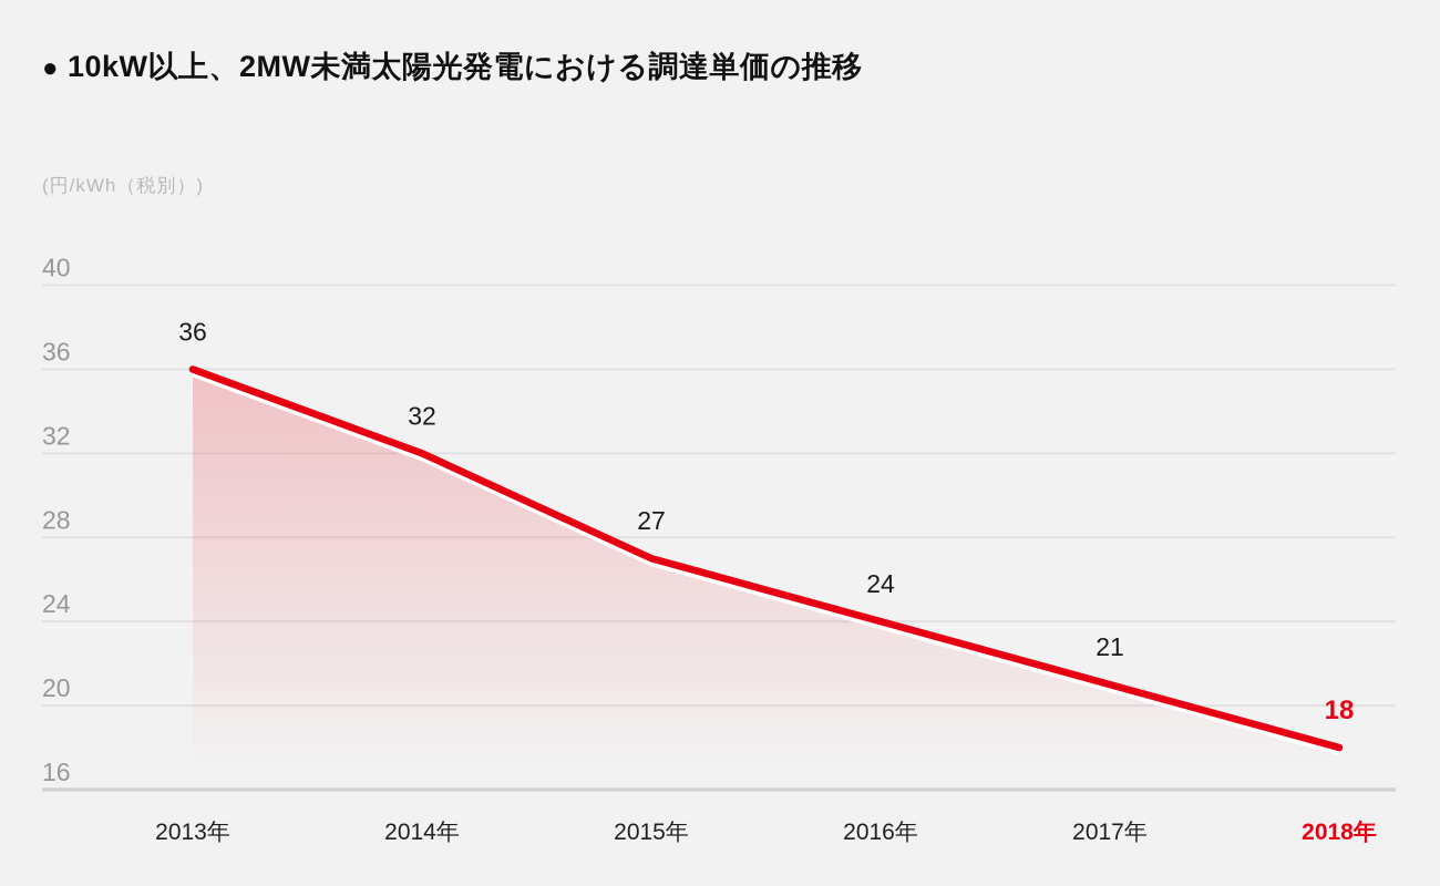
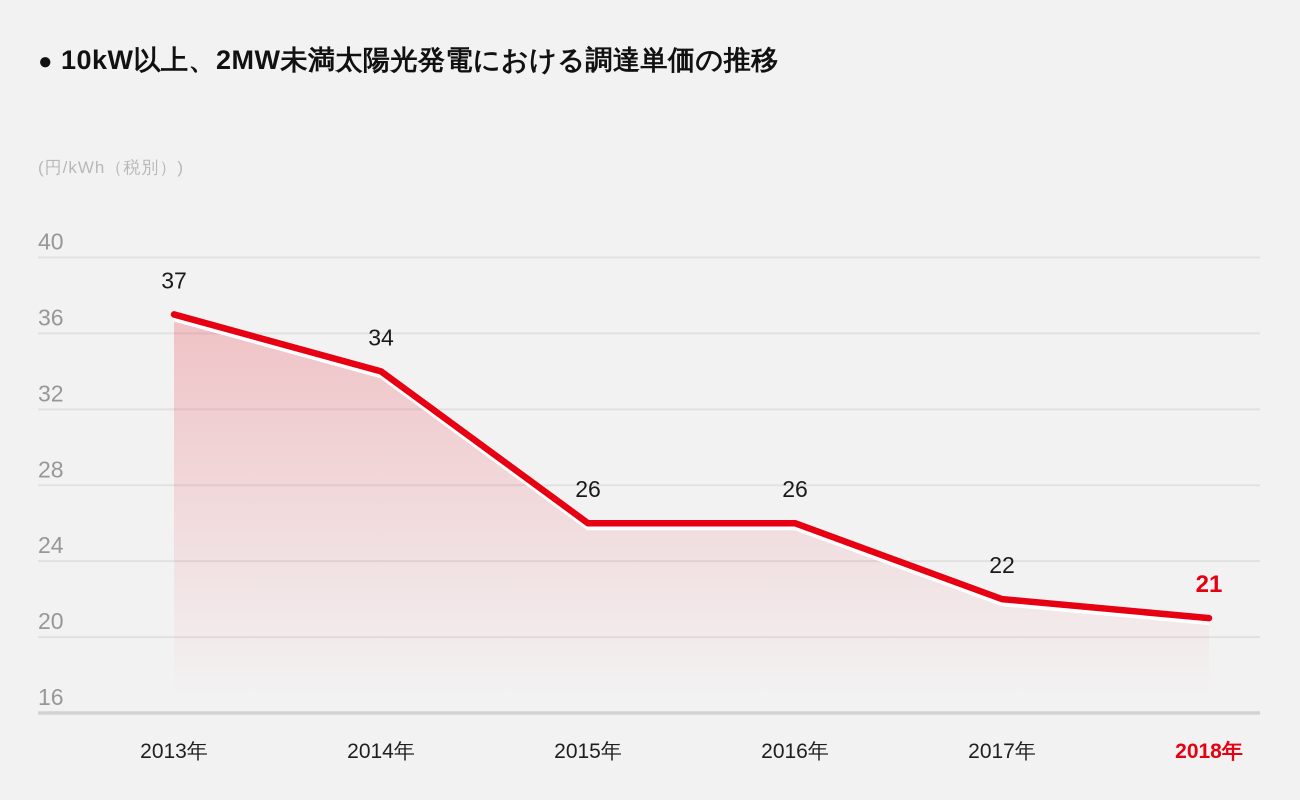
2013年: 36 -> 37
2014年: 32 -> 34
2015年: 27 -> 26
2016年: 24 -> 26
2017年: 21 -> 22
2018年: 18 -> 21
